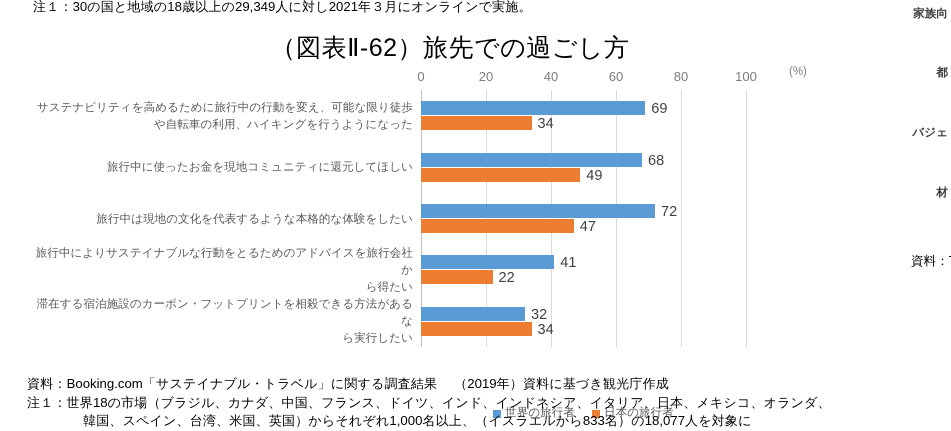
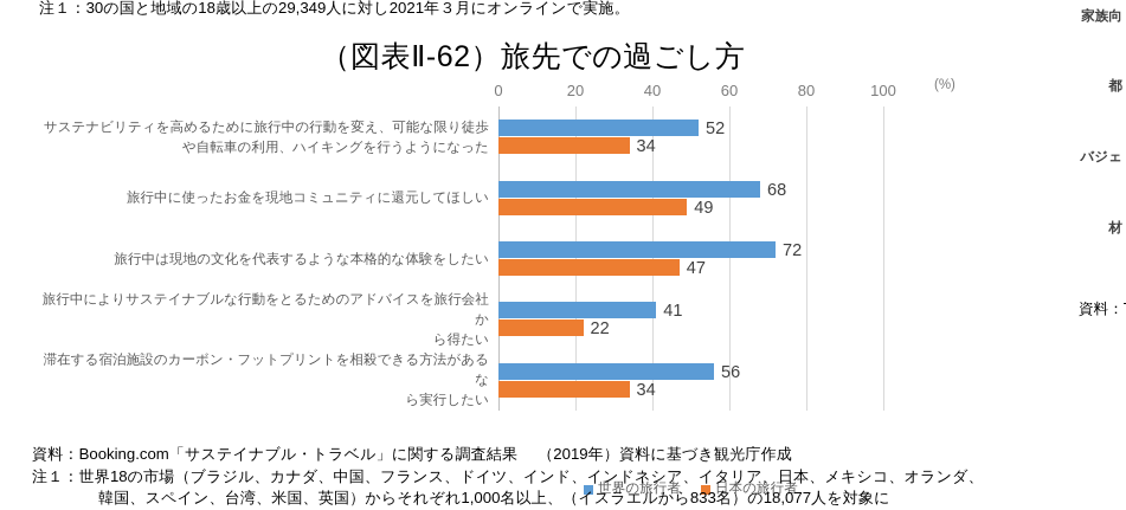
世界の旅行者/サステナビリティを高めるために旅行中の行動を変え、可能な限り徒歩や自転車の利用、ハイキングを行うようになった: 69 -> 52
世界の旅行者/滞在する宿泊施設のカーボン・フットプリントを相殺できる方法があるなら実行したい: 32 -> 56
